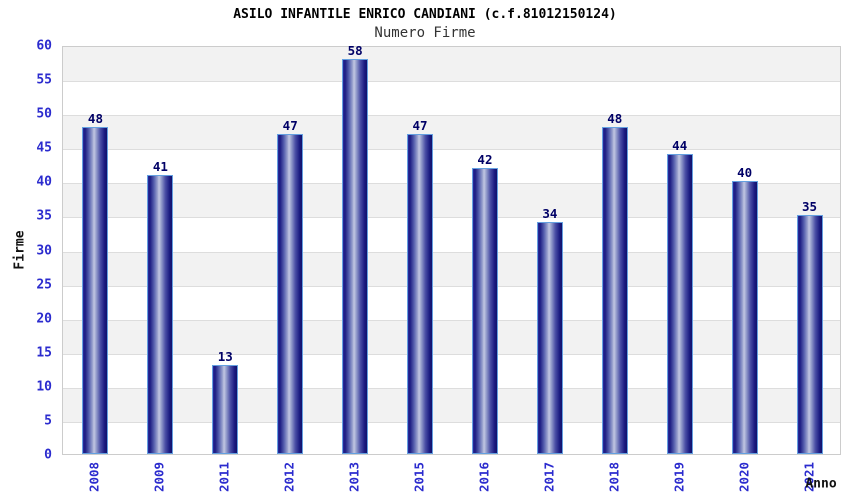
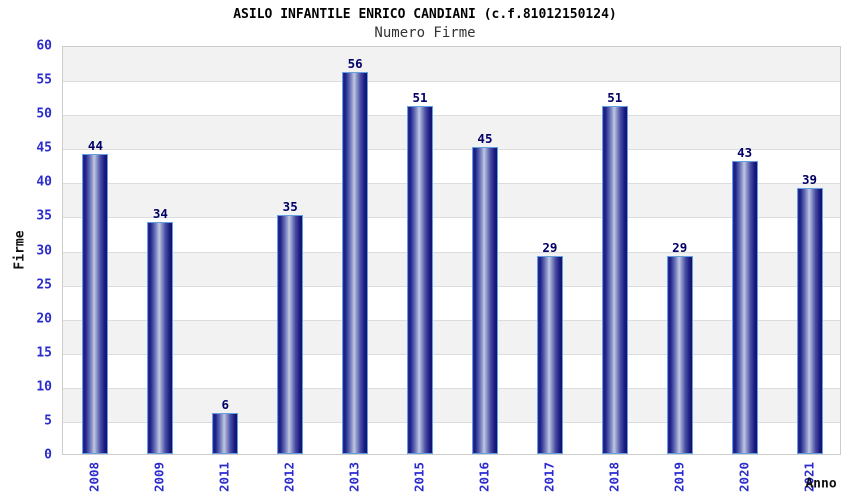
2008: 48 -> 44
2009: 41 -> 34
2011: 13 -> 6
2012: 47 -> 35
2013: 58 -> 56
2015: 47 -> 51
2016: 42 -> 45
2017: 34 -> 29
2018: 48 -> 51
2019: 44 -> 29
2020: 40 -> 43
2021: 35 -> 39
